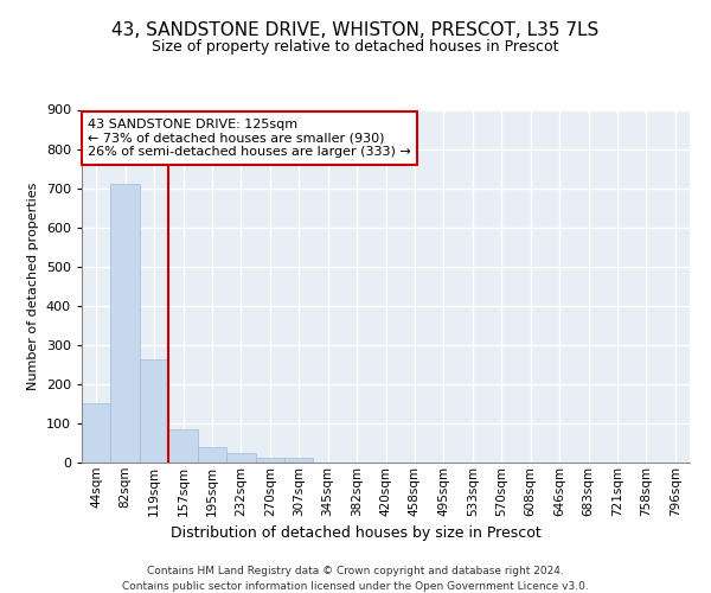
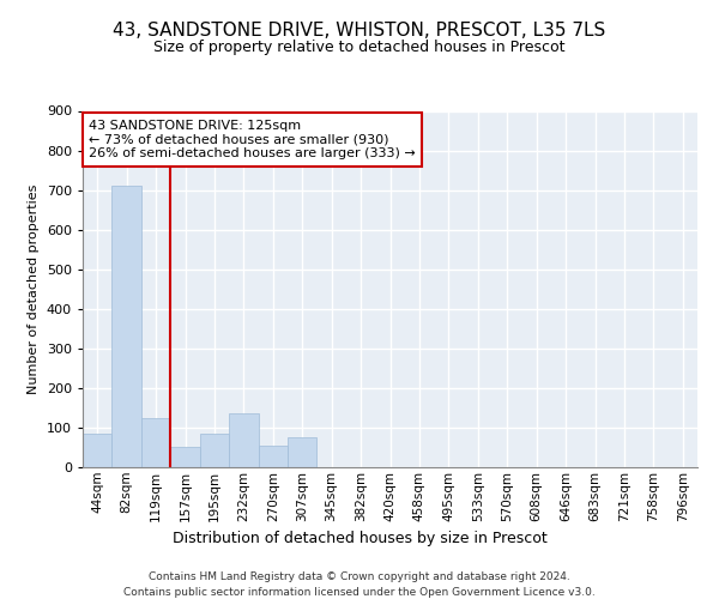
44sqm: 150 -> 85
119sqm: 263 -> 125
157sqm: 85 -> 50
195sqm: 38 -> 85
232sqm: 25 -> 135
270sqm: 13 -> 55
307sqm: 13 -> 75
